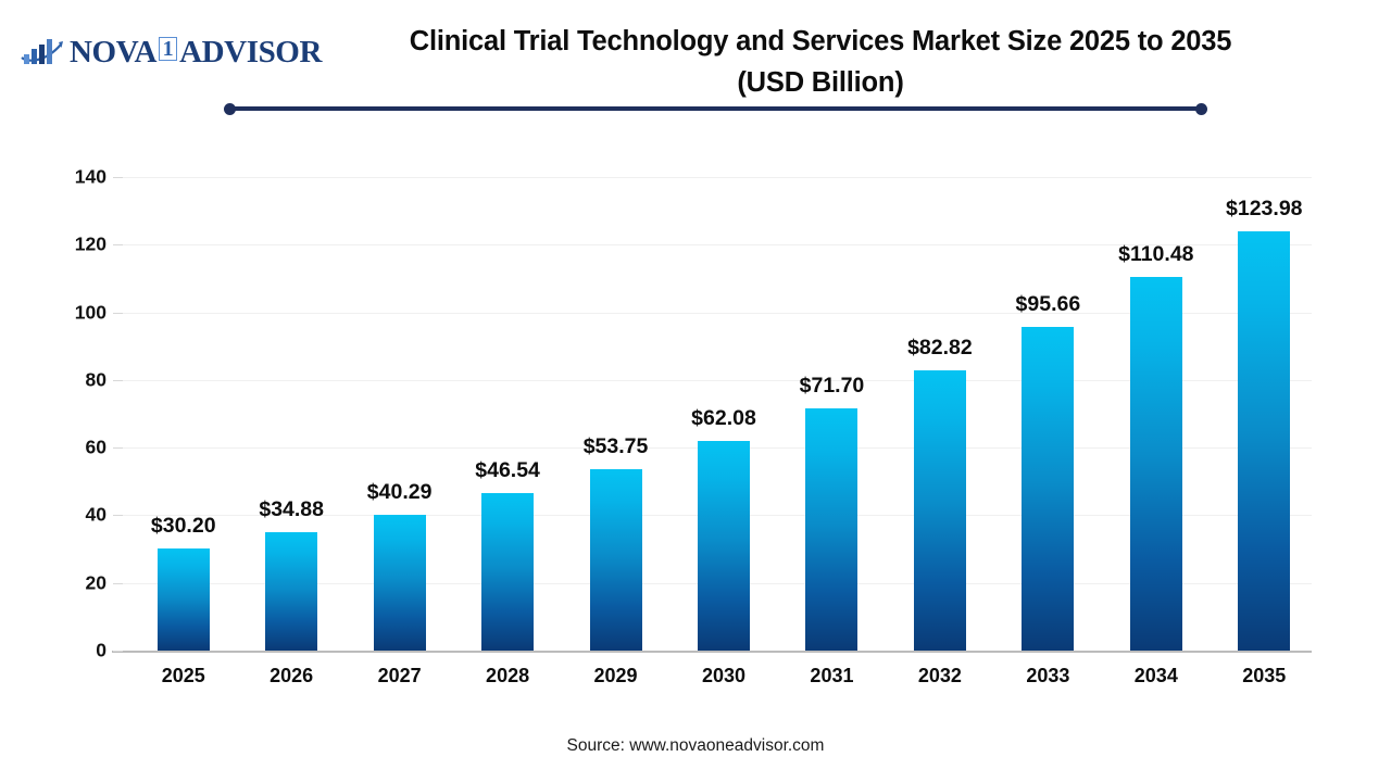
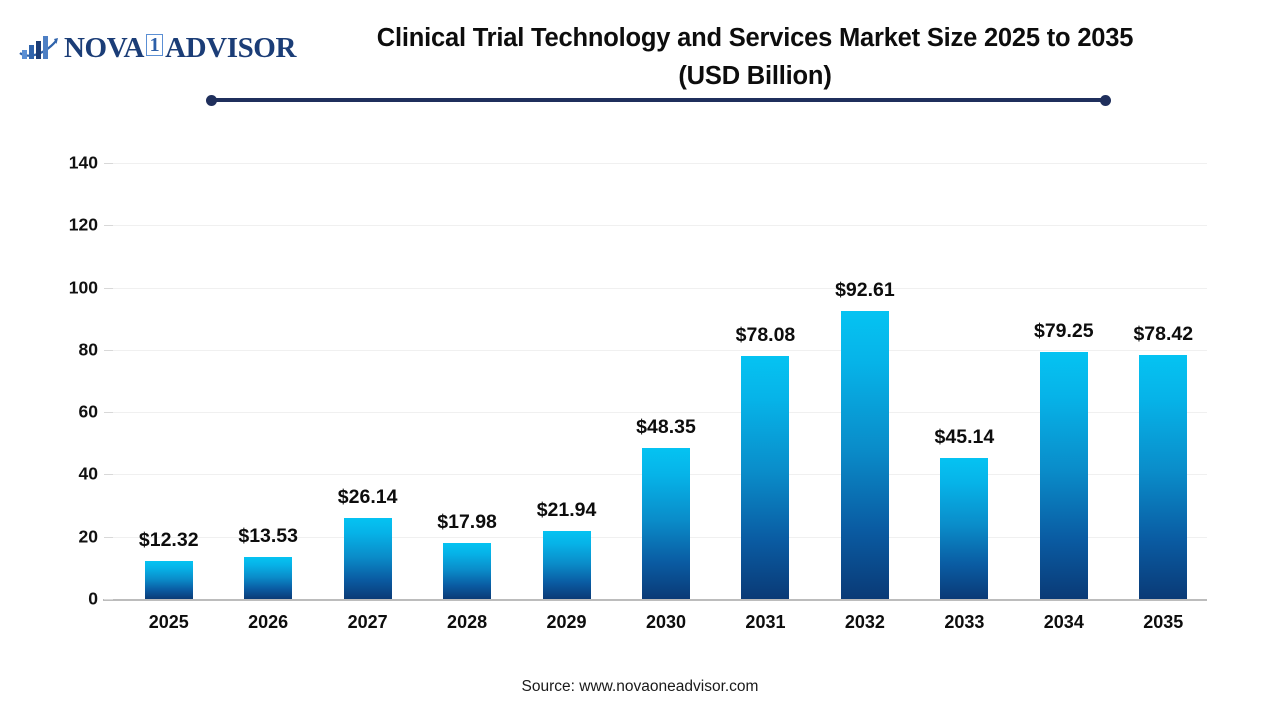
2025: $30.20 -> $12.32
2026: $34.88 -> $13.53
2027: $40.29 -> $26.14
2028: $46.54 -> $17.98
2029: $53.75 -> $21.94
2030: $62.08 -> $48.35
2031: $71.70 -> $78.08
2032: $82.82 -> $92.61
2033: $95.66 -> $45.14
2034: $110.48 -> $79.25
2035: $123.98 -> $78.42
